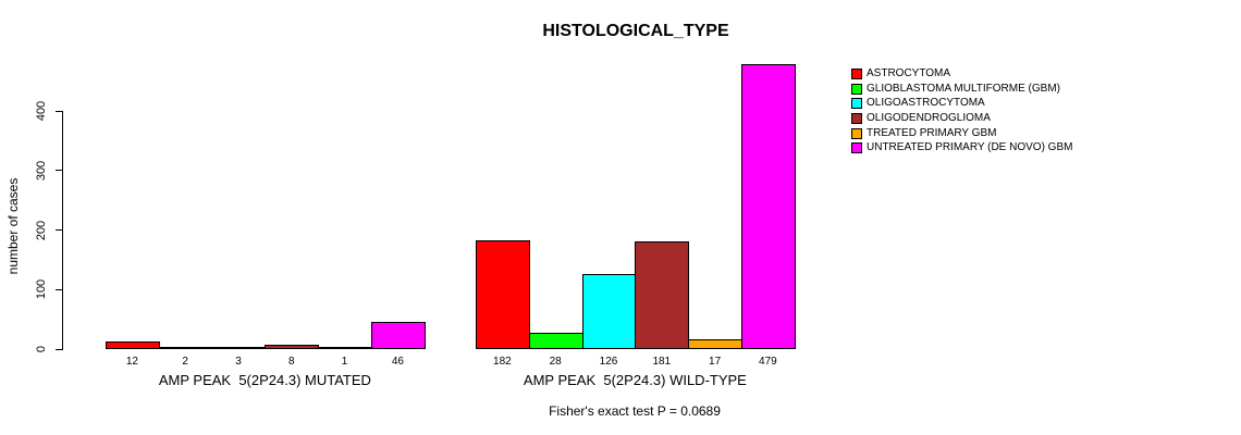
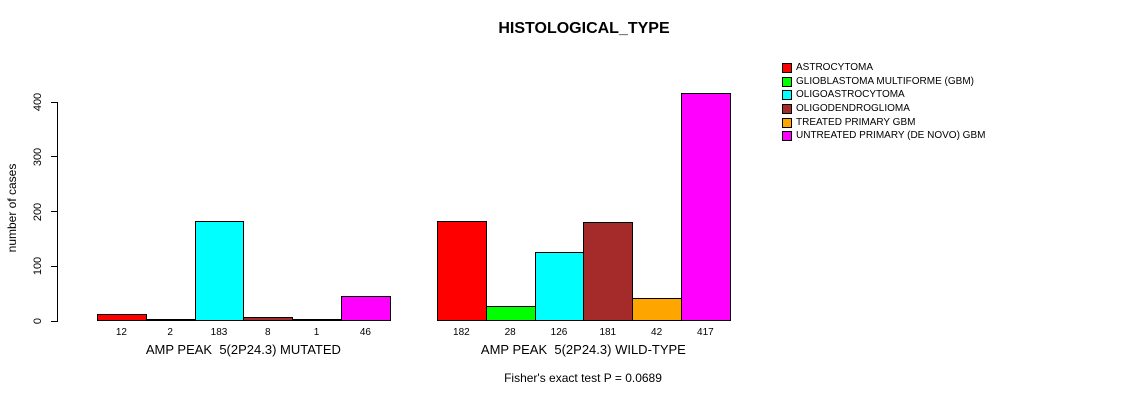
OLIGOASTROCYTOMA/AMP PEAK 5(2P24.3) MUTATED: 3 -> 183
TREATED PRIMARY GBM/AMP PEAK 5(2P24.3) WILD-TYPE: 17 -> 42
UNTREATED PRIMARY (DE NOVO) GBM/AMP PEAK 5(2P24.3) WILD-TYPE: 479 -> 417
